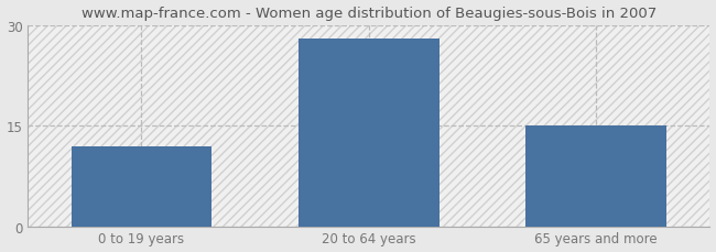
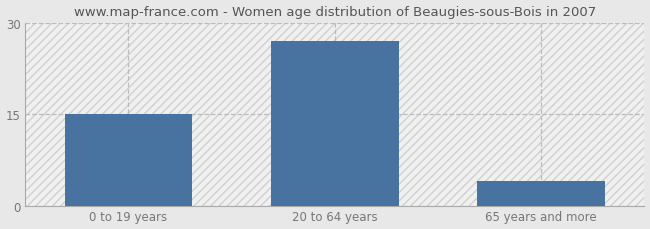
0 to 19 years: 12 -> 15
20 to 64 years: 28 -> 27
65 years and more: 15 -> 4
